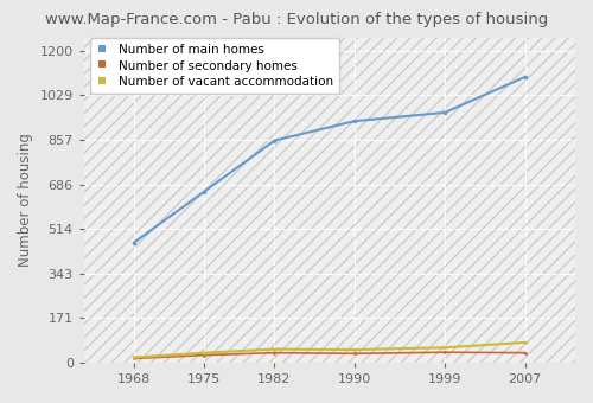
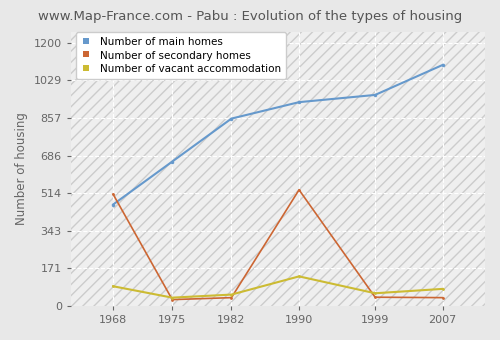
Number of secondary homes/1968: 16 -> 510
Number of vacant accommodation/1968: 20 -> 90
Number of secondary homes/1990: 35 -> 530
Number of vacant accommodation/1990: 50 -> 135
